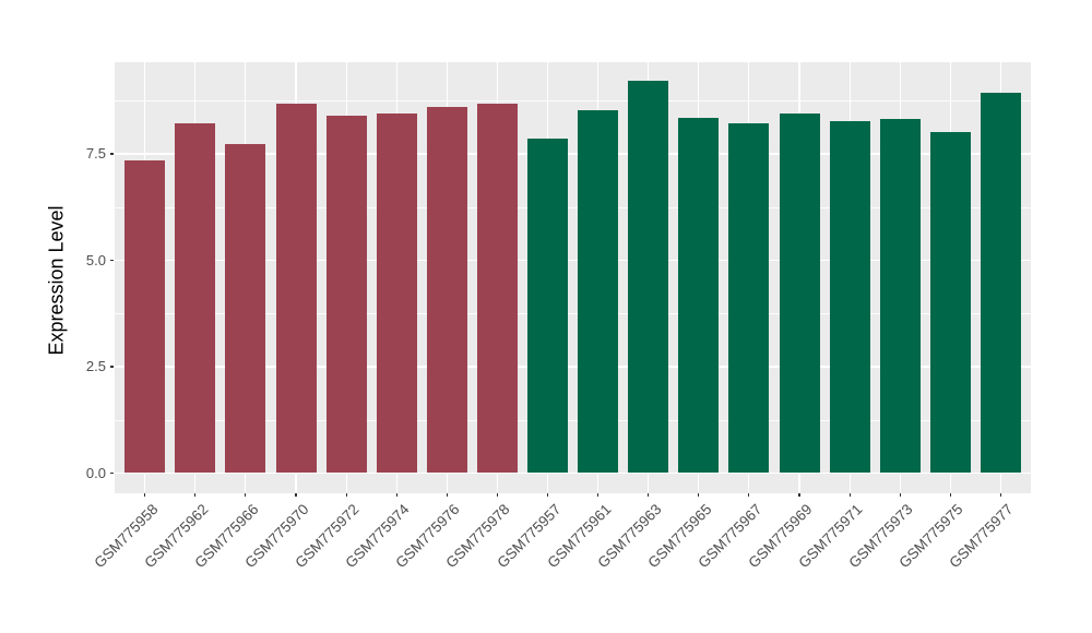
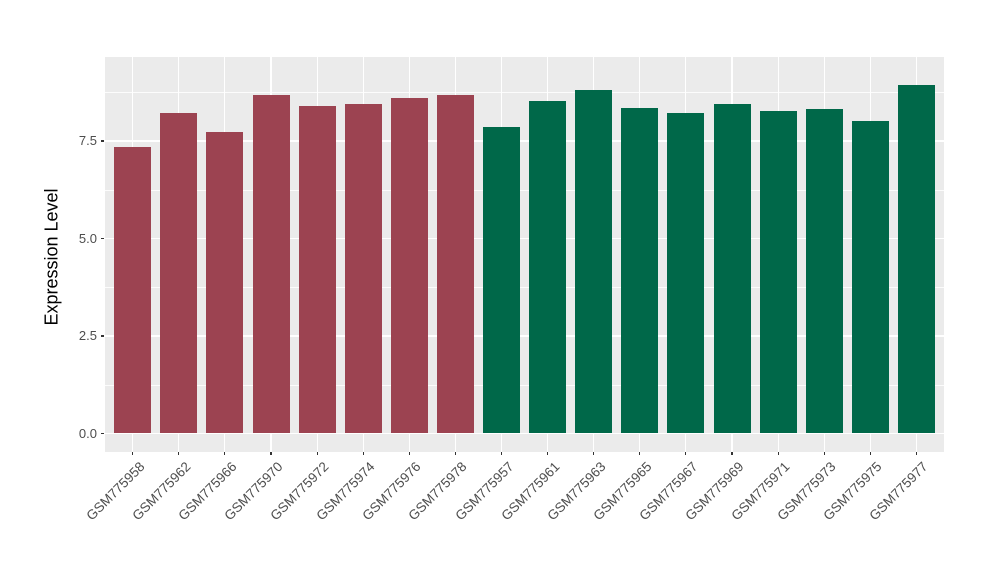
GSM775963: 9.2 -> 8.8
